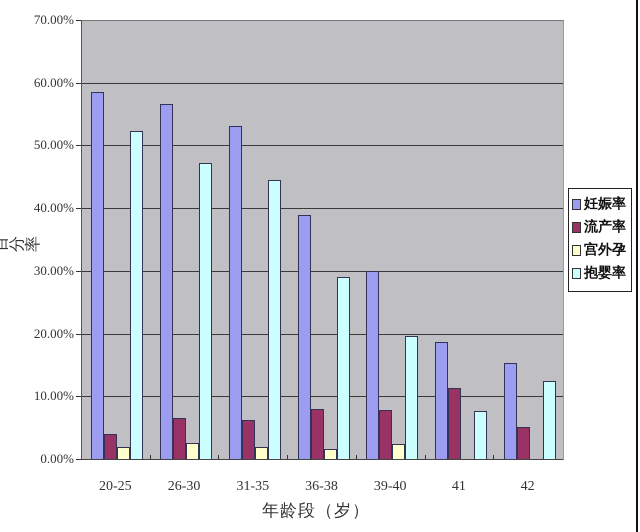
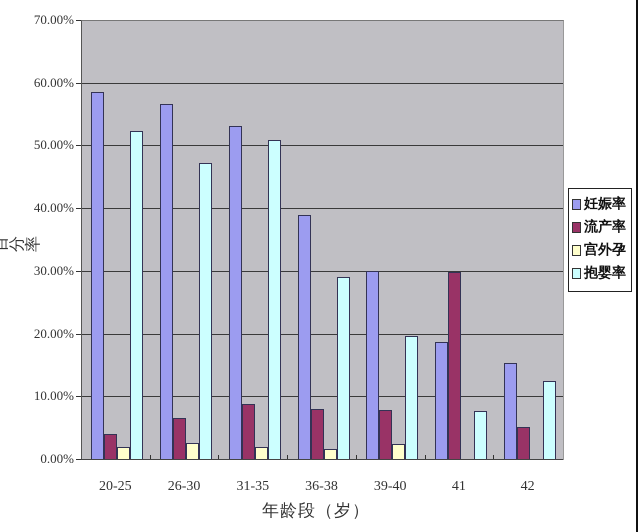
流产率/31-35: 6% -> 9%
抱婴率/31-35: 45% -> 51%
流产率/41: 12% -> 30%
